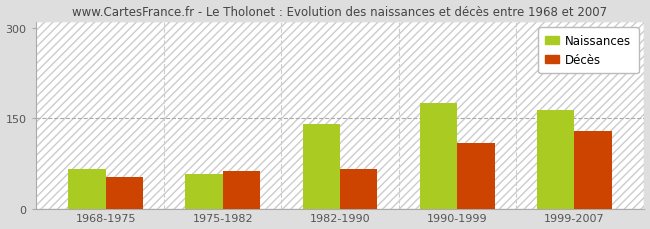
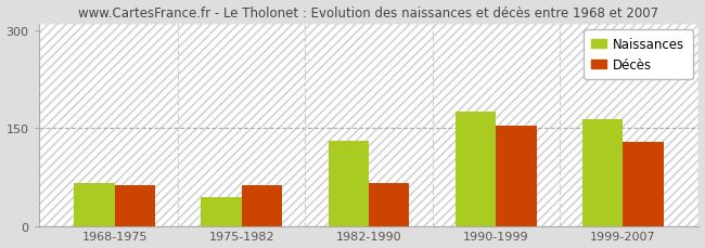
Décès/1968-1975: 52 -> 62
Naissances/1975-1982: 58 -> 44
Naissances/1982-1990: 140 -> 130
Décès/1990-1999: 108 -> 154
